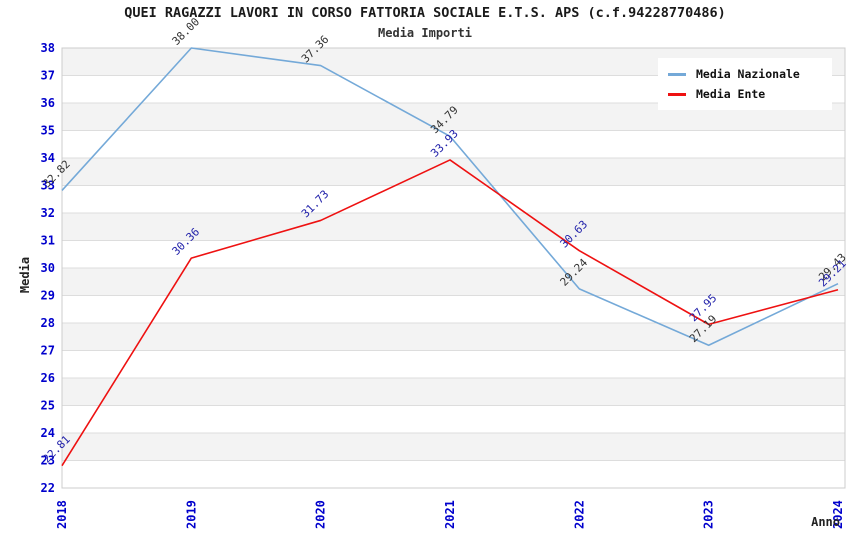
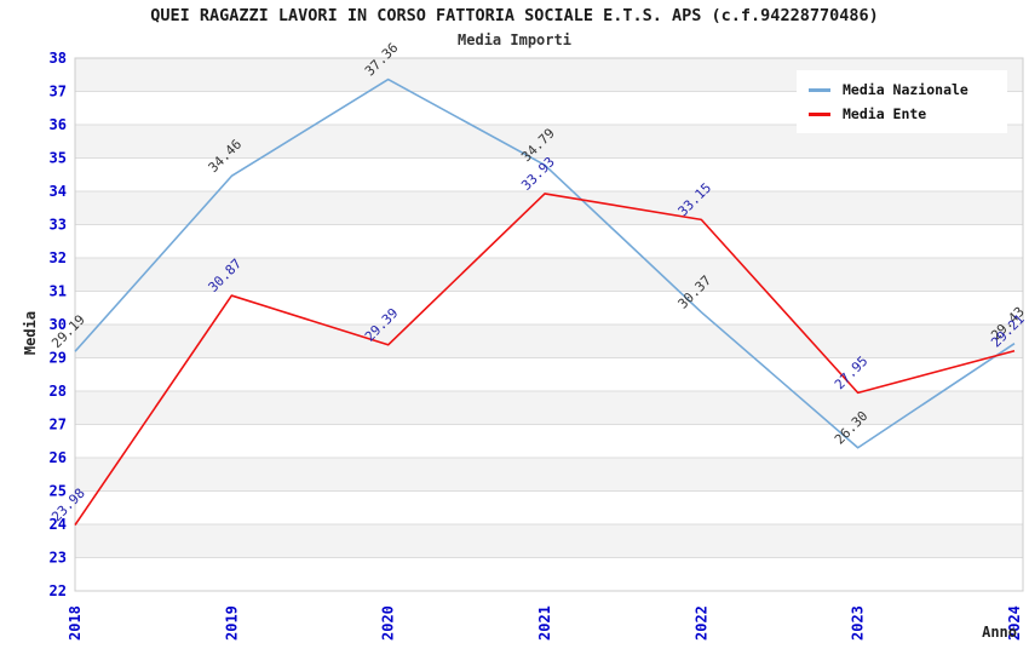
Media Nazionale/2018: 32.82 -> 29.19
Media Ente/2018: 22.81 -> 23.98
Media Nazionale/2019: 38.00 -> 34.46
Media Ente/2019: 30.36 -> 30.87
Media Ente/2020: 31.73 -> 29.39
Media Nazionale/2022: 29.24 -> 30.37
Media Ente/2022: 30.63 -> 33.15
Media Nazionale/2023: 27.19 -> 26.30
